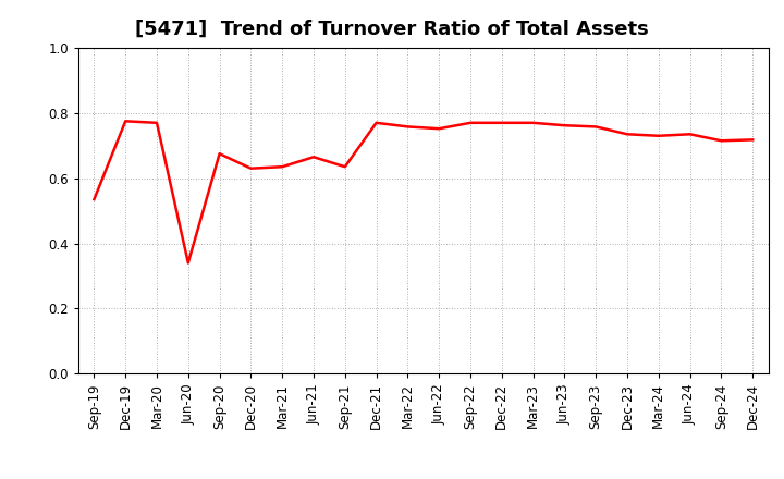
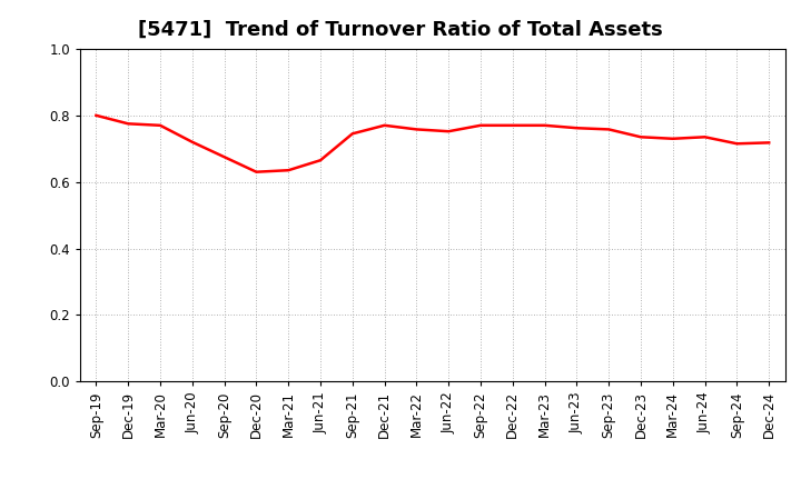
Sep-19: 0.535 -> 0.800
Jun-20: 0.340 -> 0.720
Sep-21: 0.635 -> 0.745
